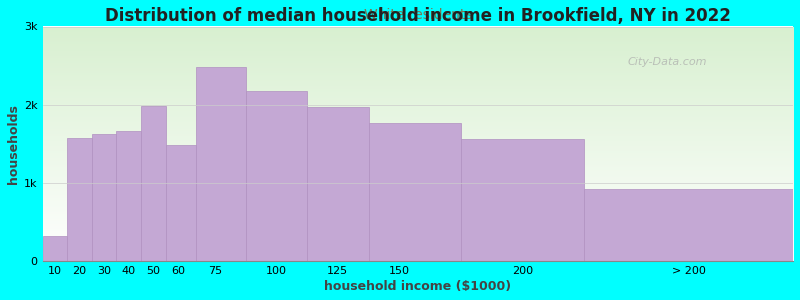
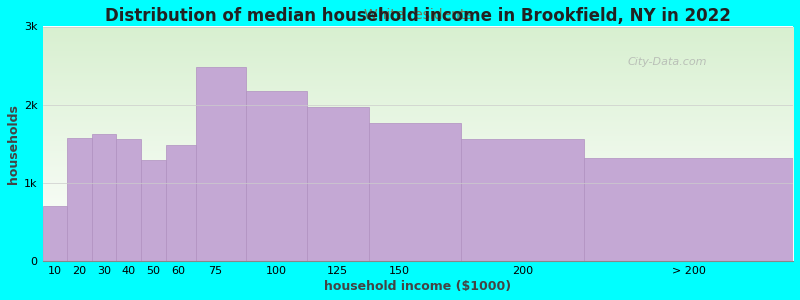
10: 0.32k -> 0.70k
40: 1.66k -> 1.56k
50: 1.98k -> 1.29k
> 200: 0.92k -> 1.32k
